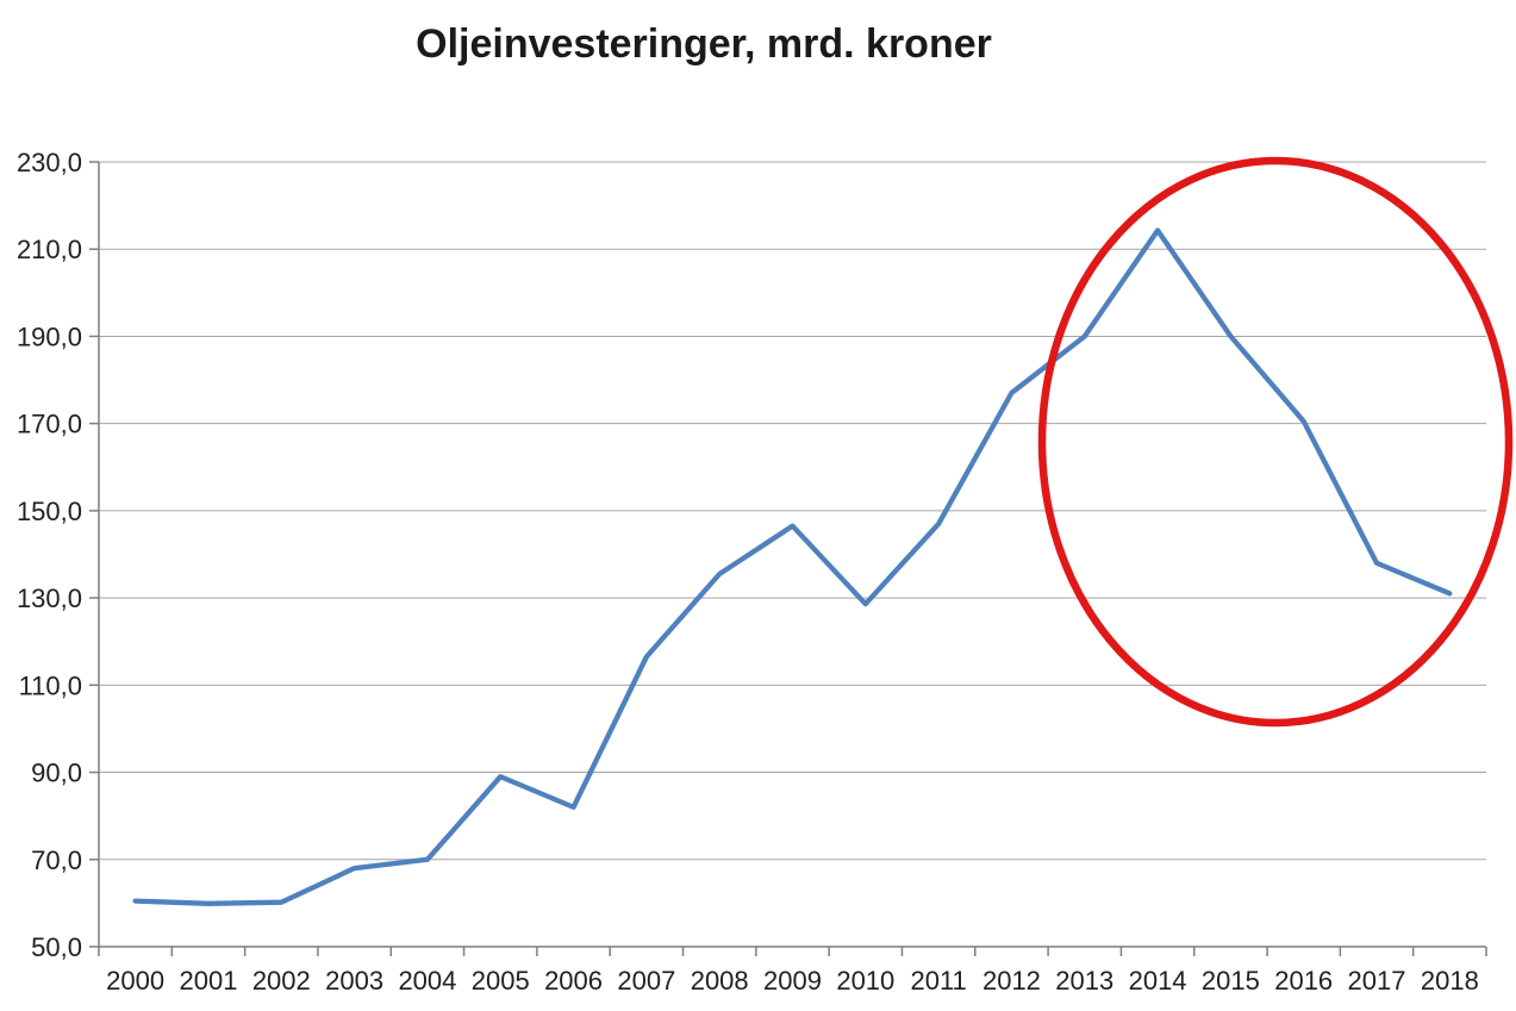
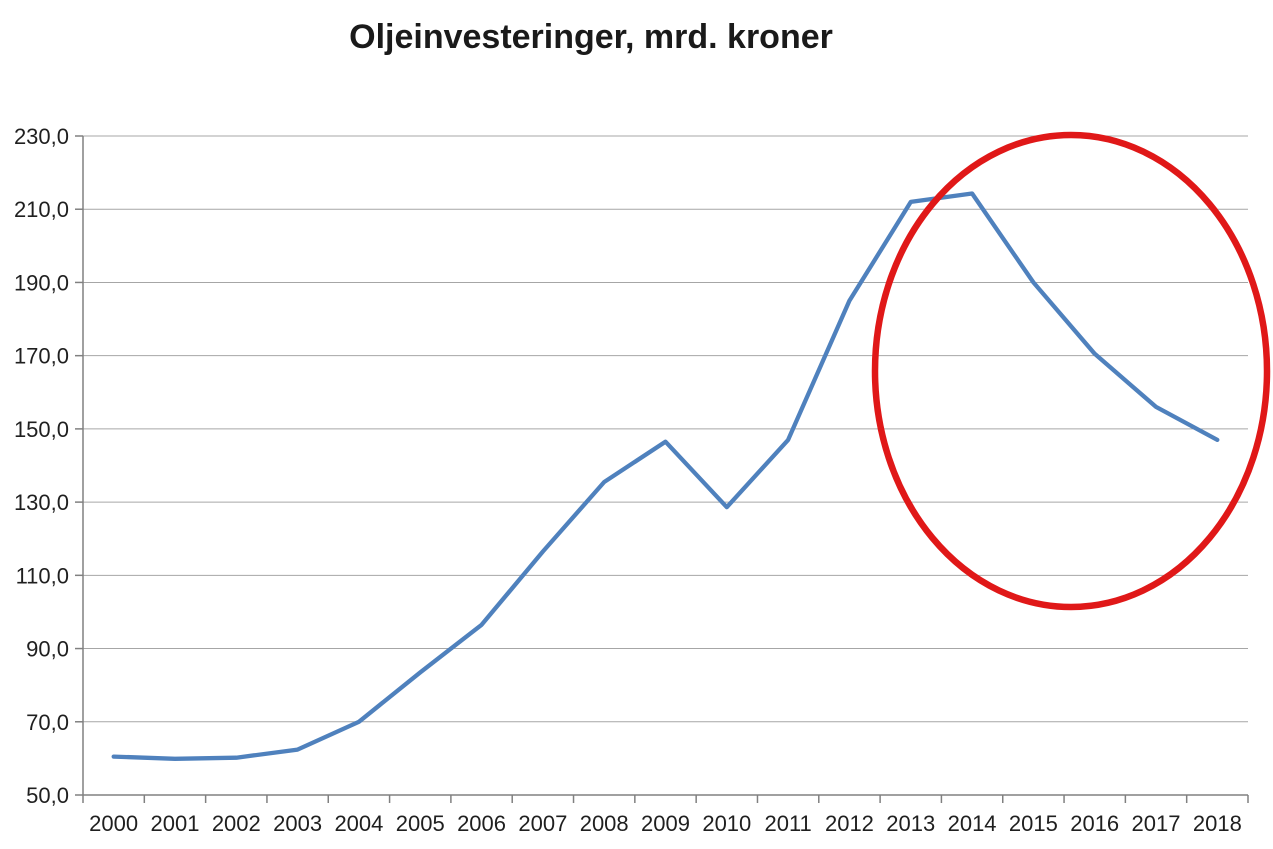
2003: 68 -> 62
2005: 89 -> 84
2006: 82 -> 96
2012: 177 -> 185
2013: 190 -> 212
2017: 138 -> 156
2018: 131 -> 147
